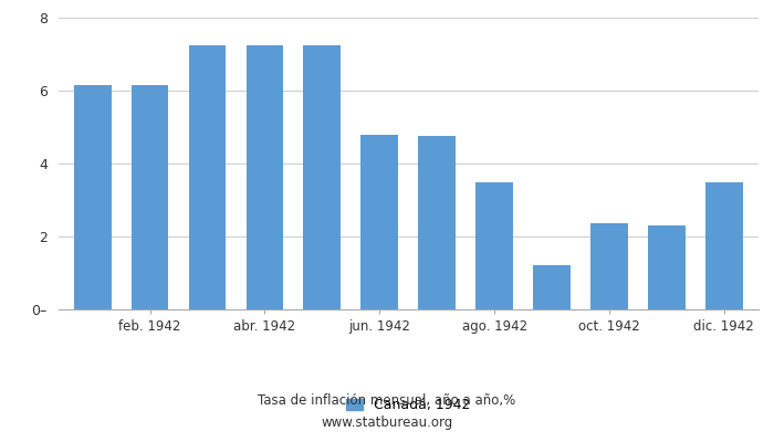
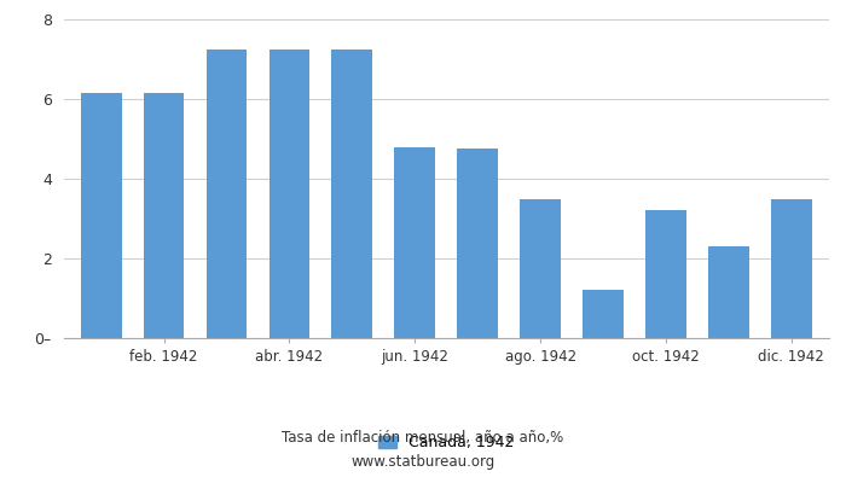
oct. 1942: 2.35 -> 3.20
